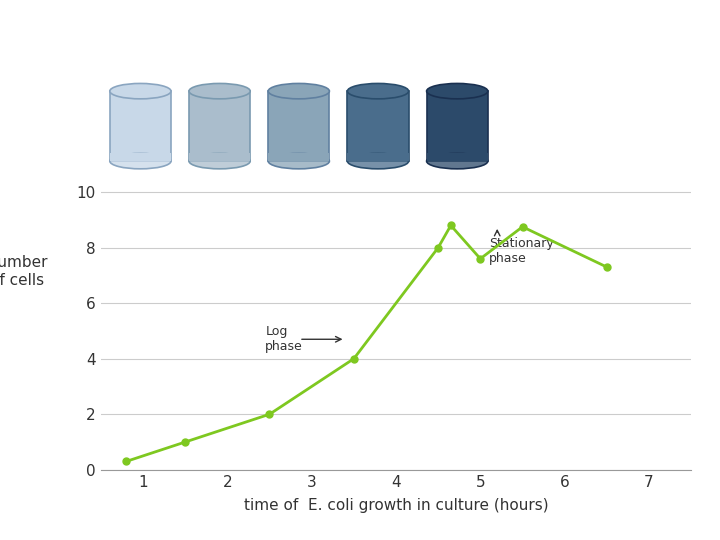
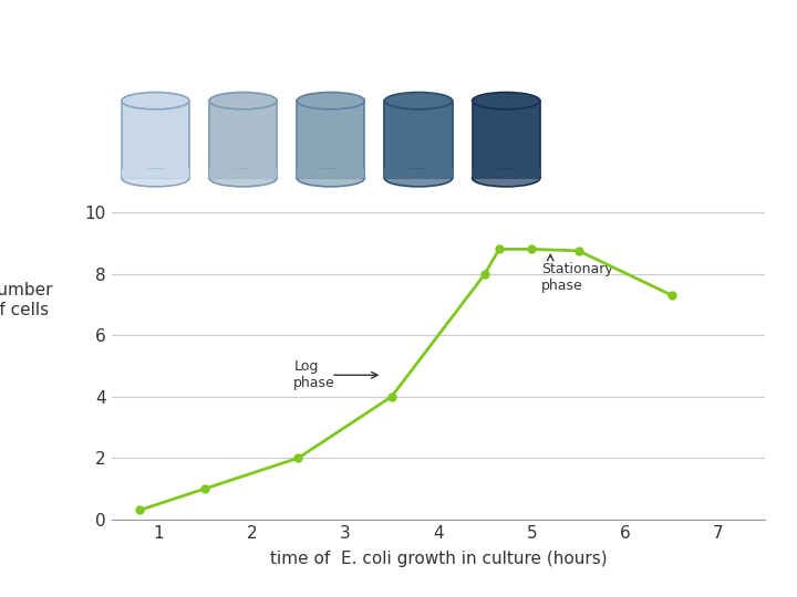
5: 7.60 -> 8.80
